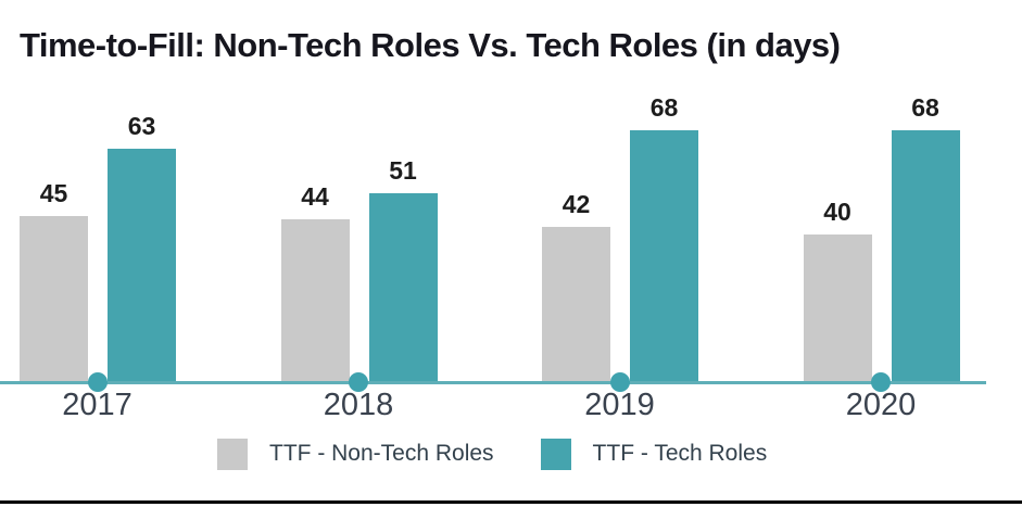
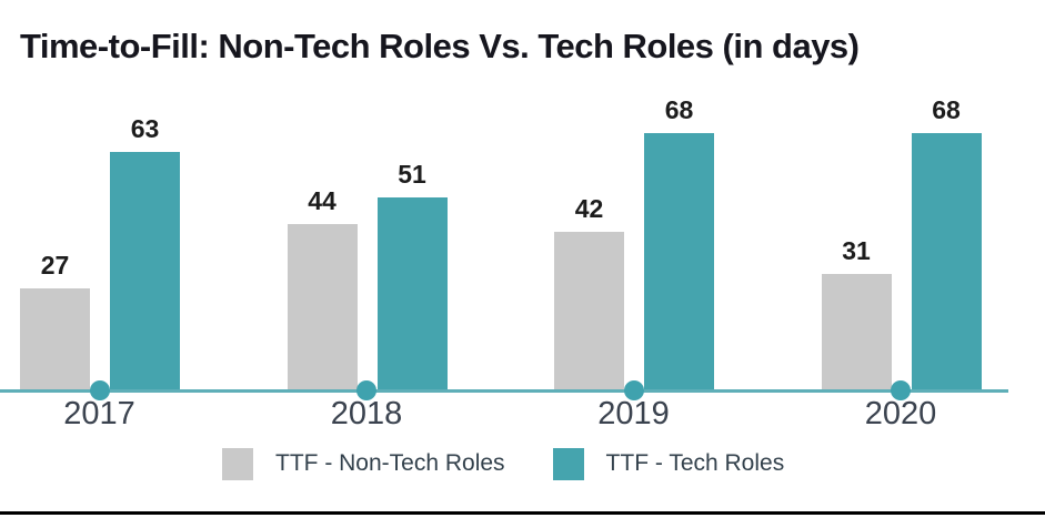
TTF - Non-Tech Roles/2017: 45 -> 27
TTF - Non-Tech Roles/2020: 40 -> 31
